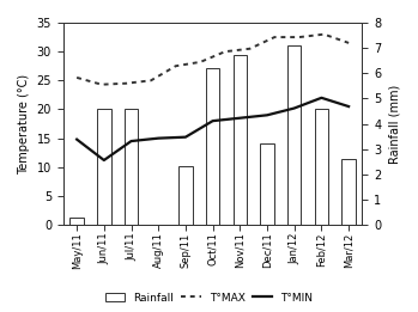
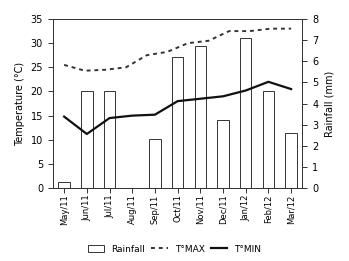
T°MAX/Mar/12: 31.5 -> 33.0
